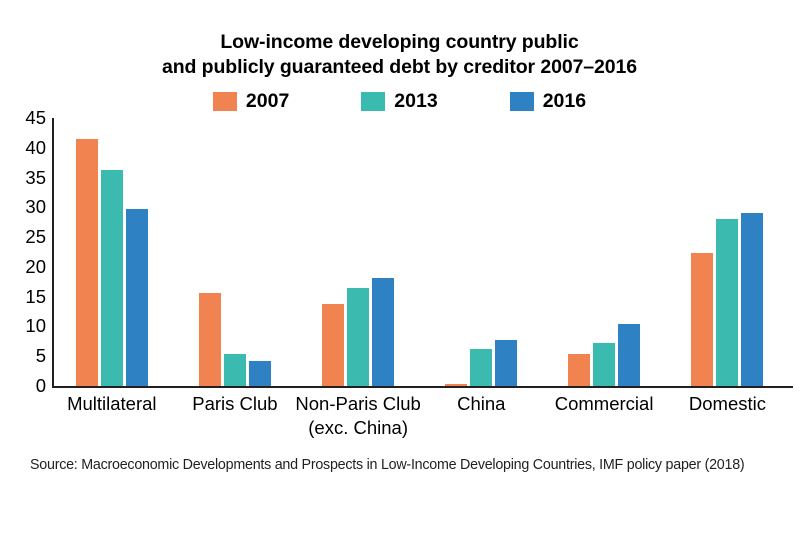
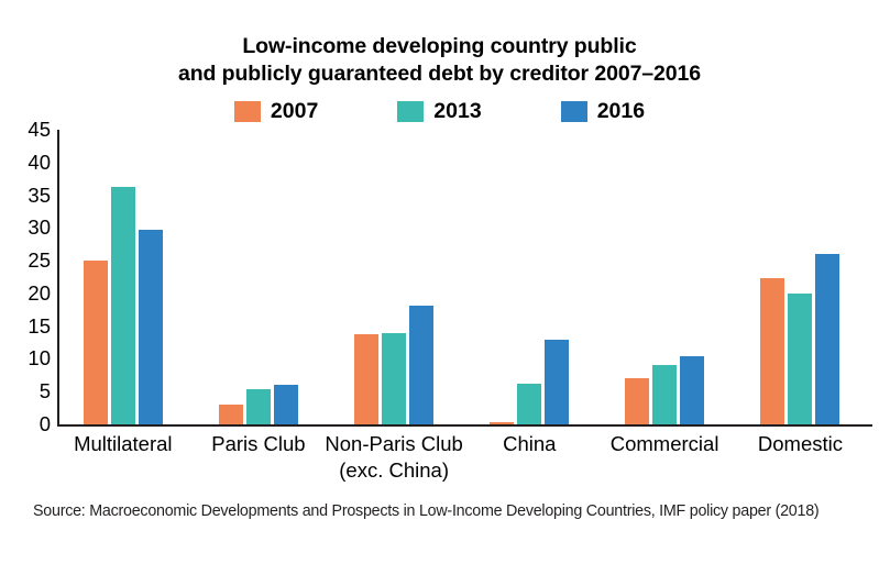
2007/Multilateral: 42 -> 25
2007/Paris Club: 16 -> 3
2016/Paris Club: 4 -> 6
2013/Non-Paris Club (exc. China): 16 -> 14
2016/China: 8 -> 13
2007/Commercial: 5 -> 7
2013/Commercial: 7 -> 9
2013/Domestic: 28 -> 20
2016/Domestic: 29 -> 26
